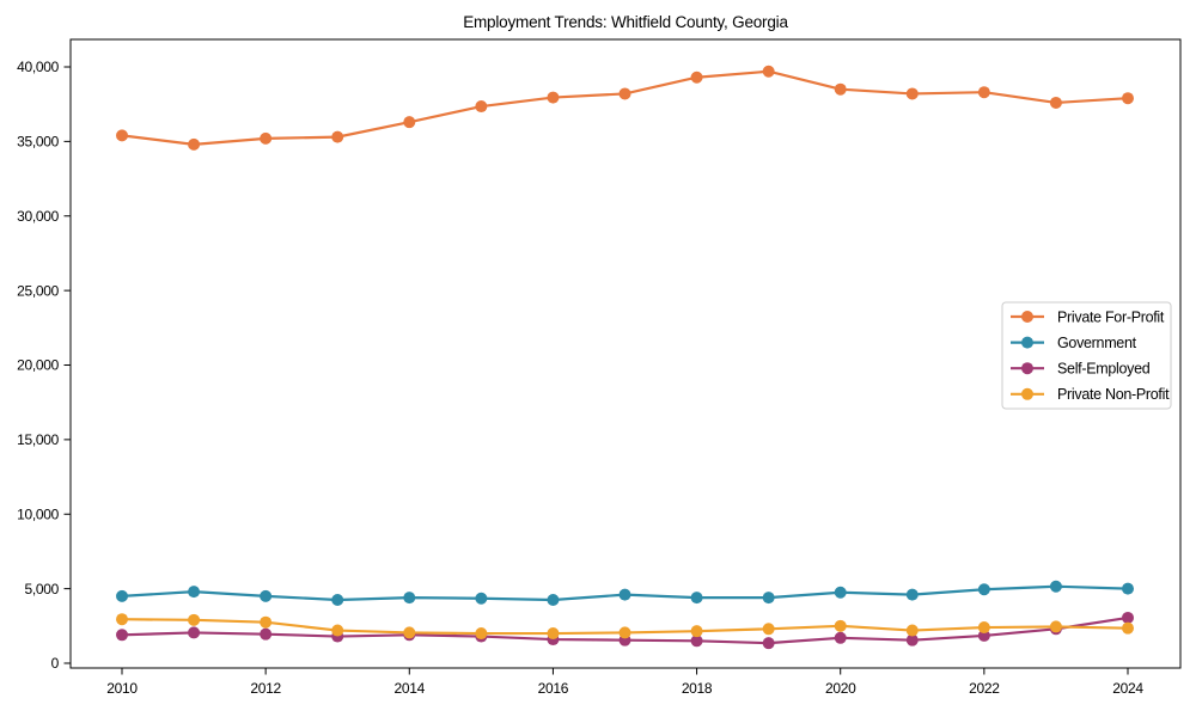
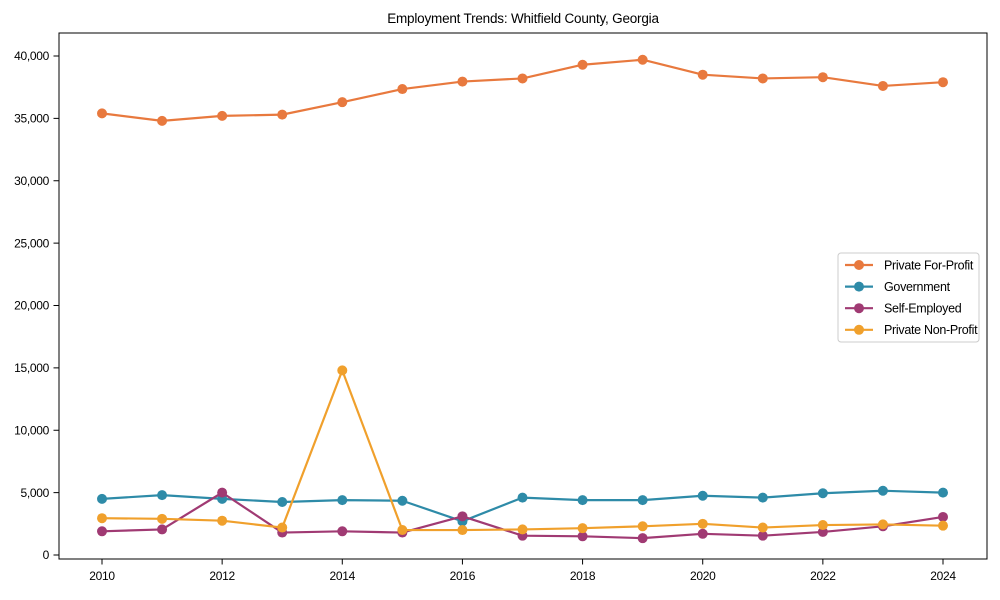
Self-Employed/2012: 2000 -> 5000
Private Non-Profit/2014: 2000 -> 14800
Government/2016: 4200 -> 2700
Self-Employed/2016: 1600 -> 3100
